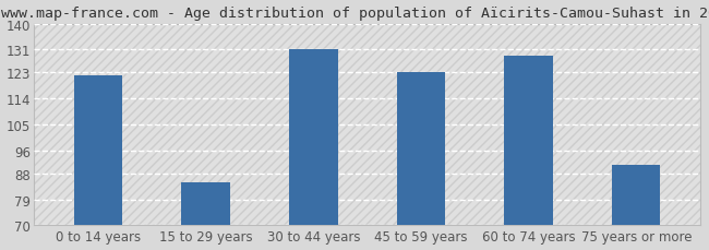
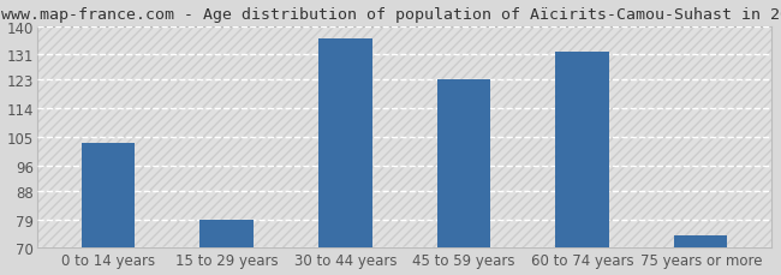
0 to 14 years: 122 -> 103
15 to 29 years: 85 -> 79
30 to 44 years: 131 -> 136
60 to 74 years: 129 -> 132
75 years or more: 91 -> 74
